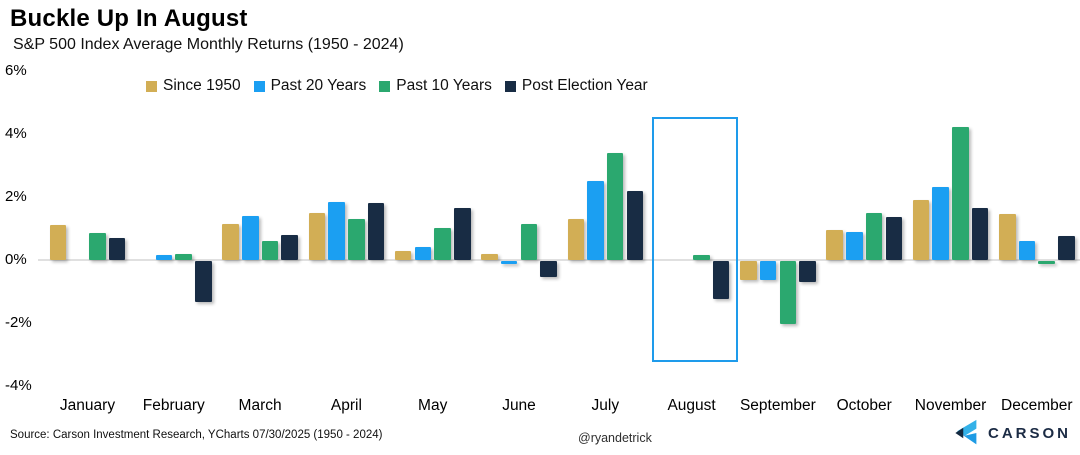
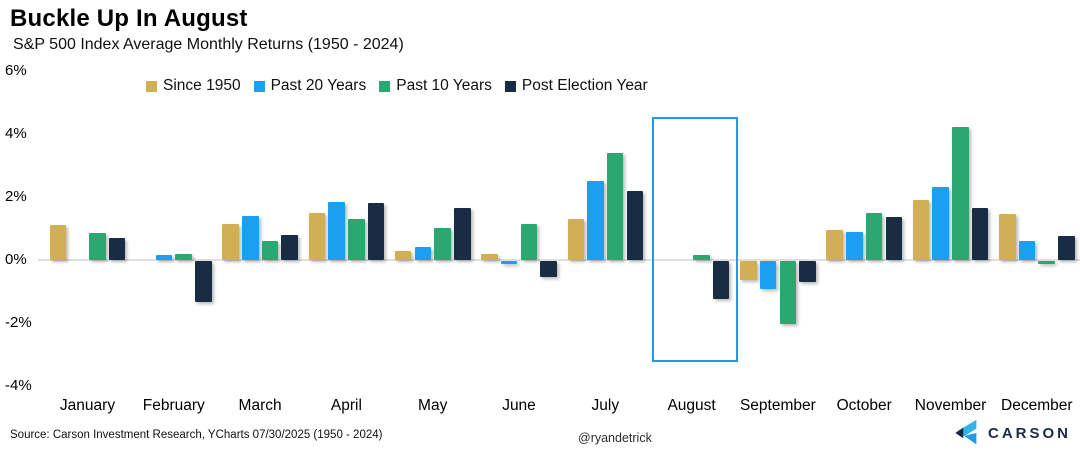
Past 20 Years/September: -0.6% -> -0.9%
